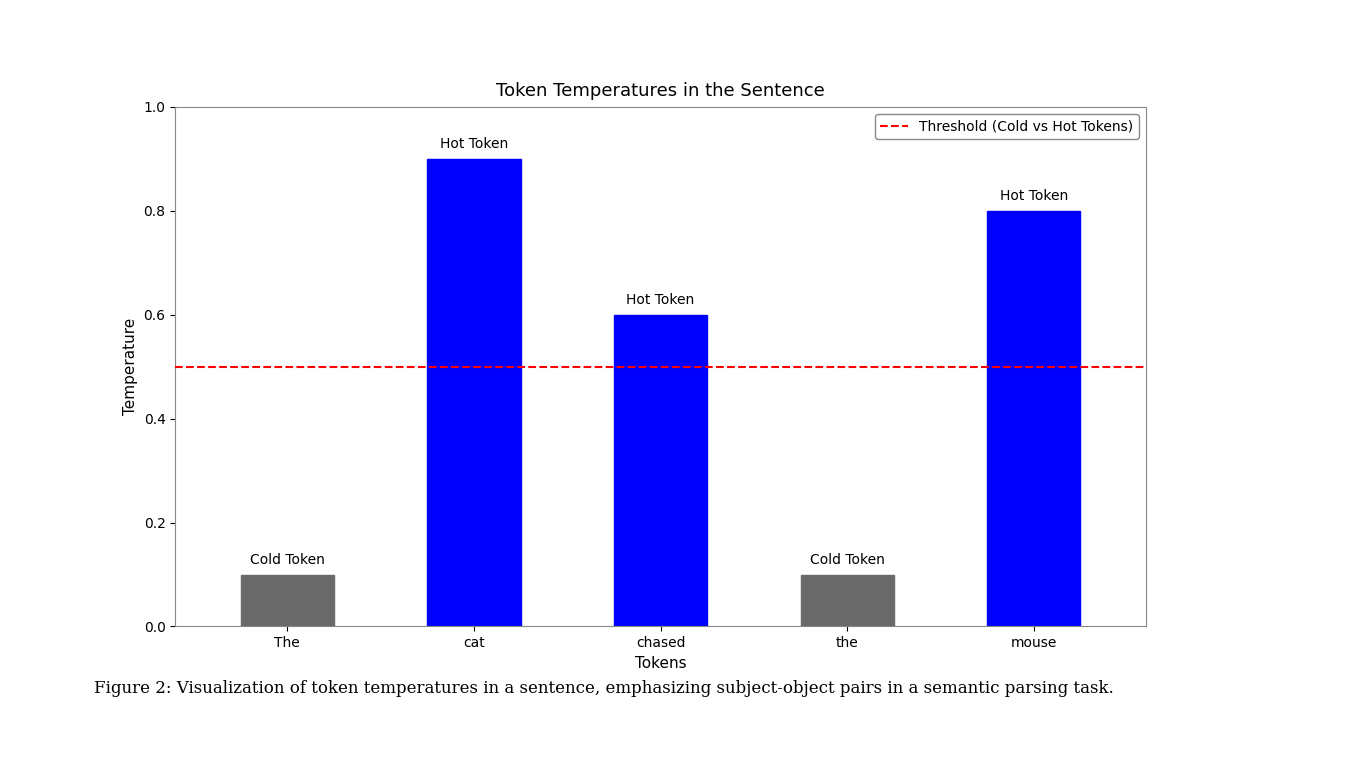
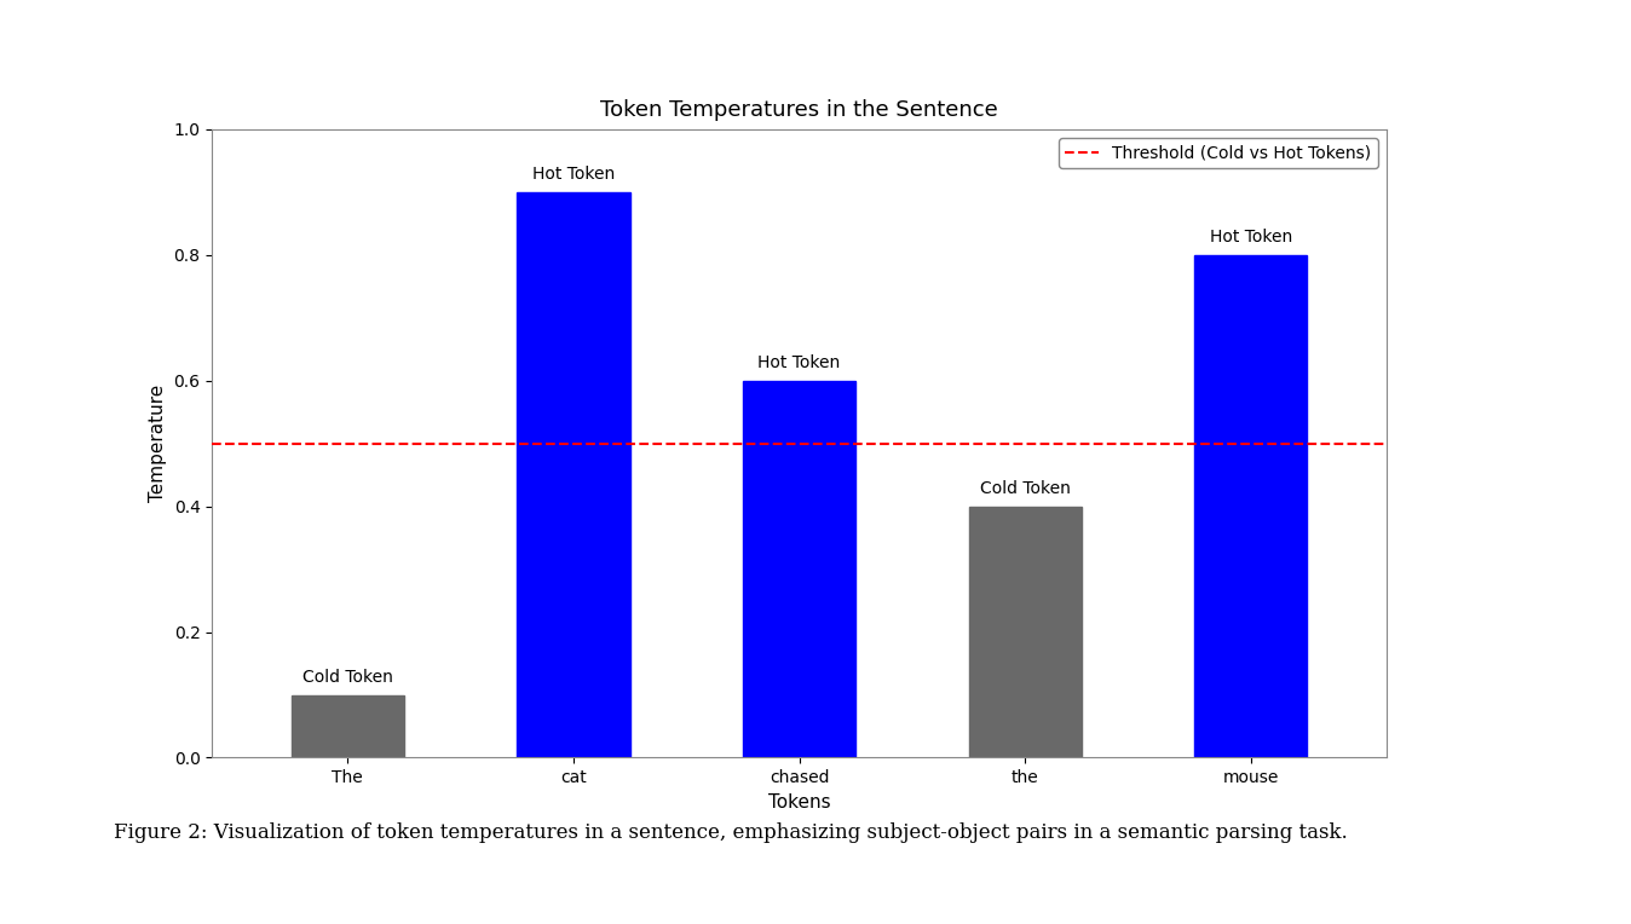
the: 0.1 -> 0.4
